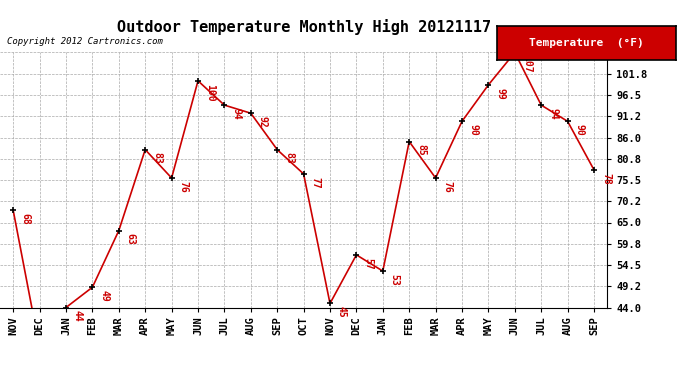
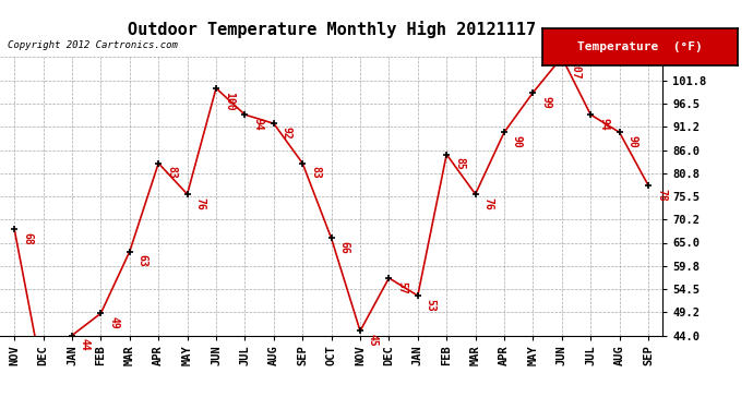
OCT: 77 -> 66
